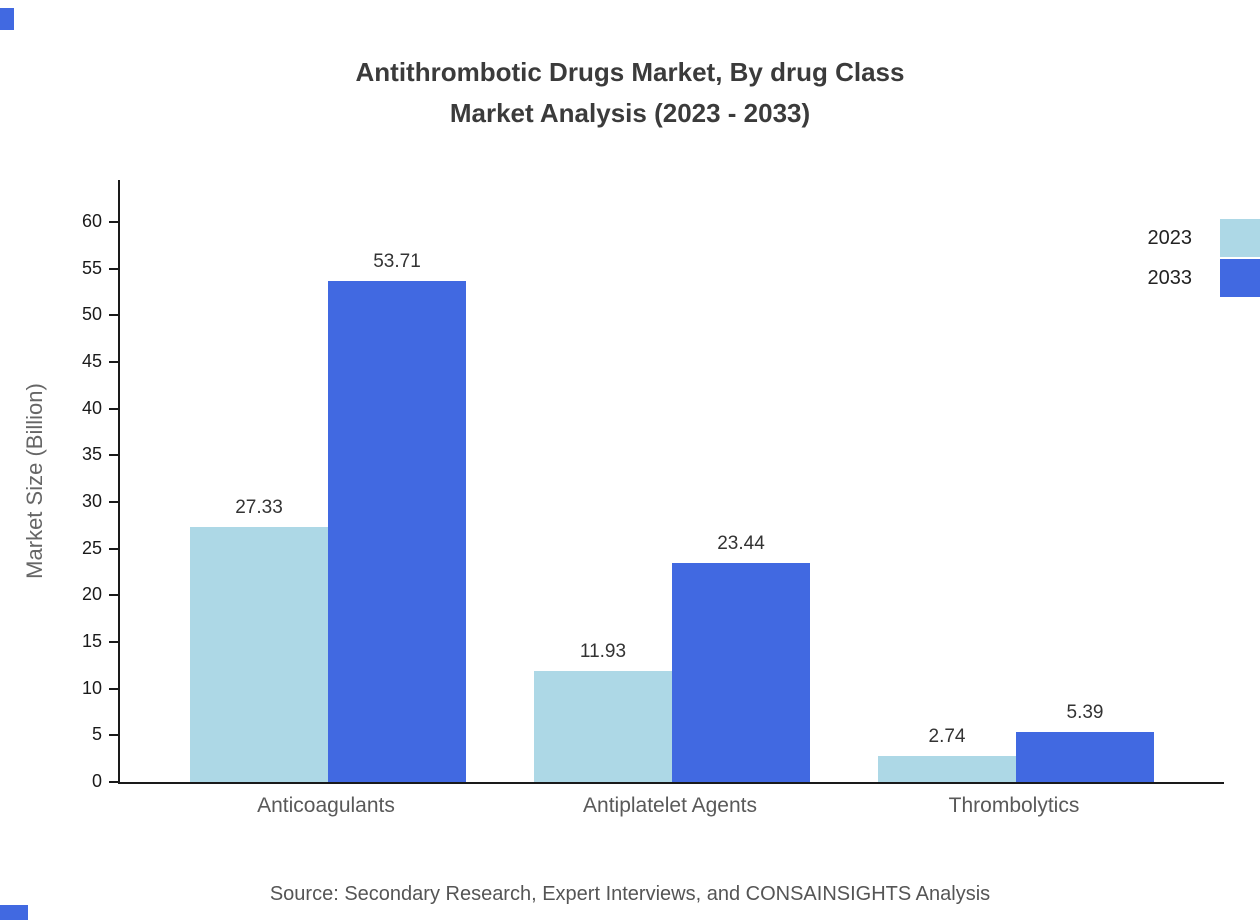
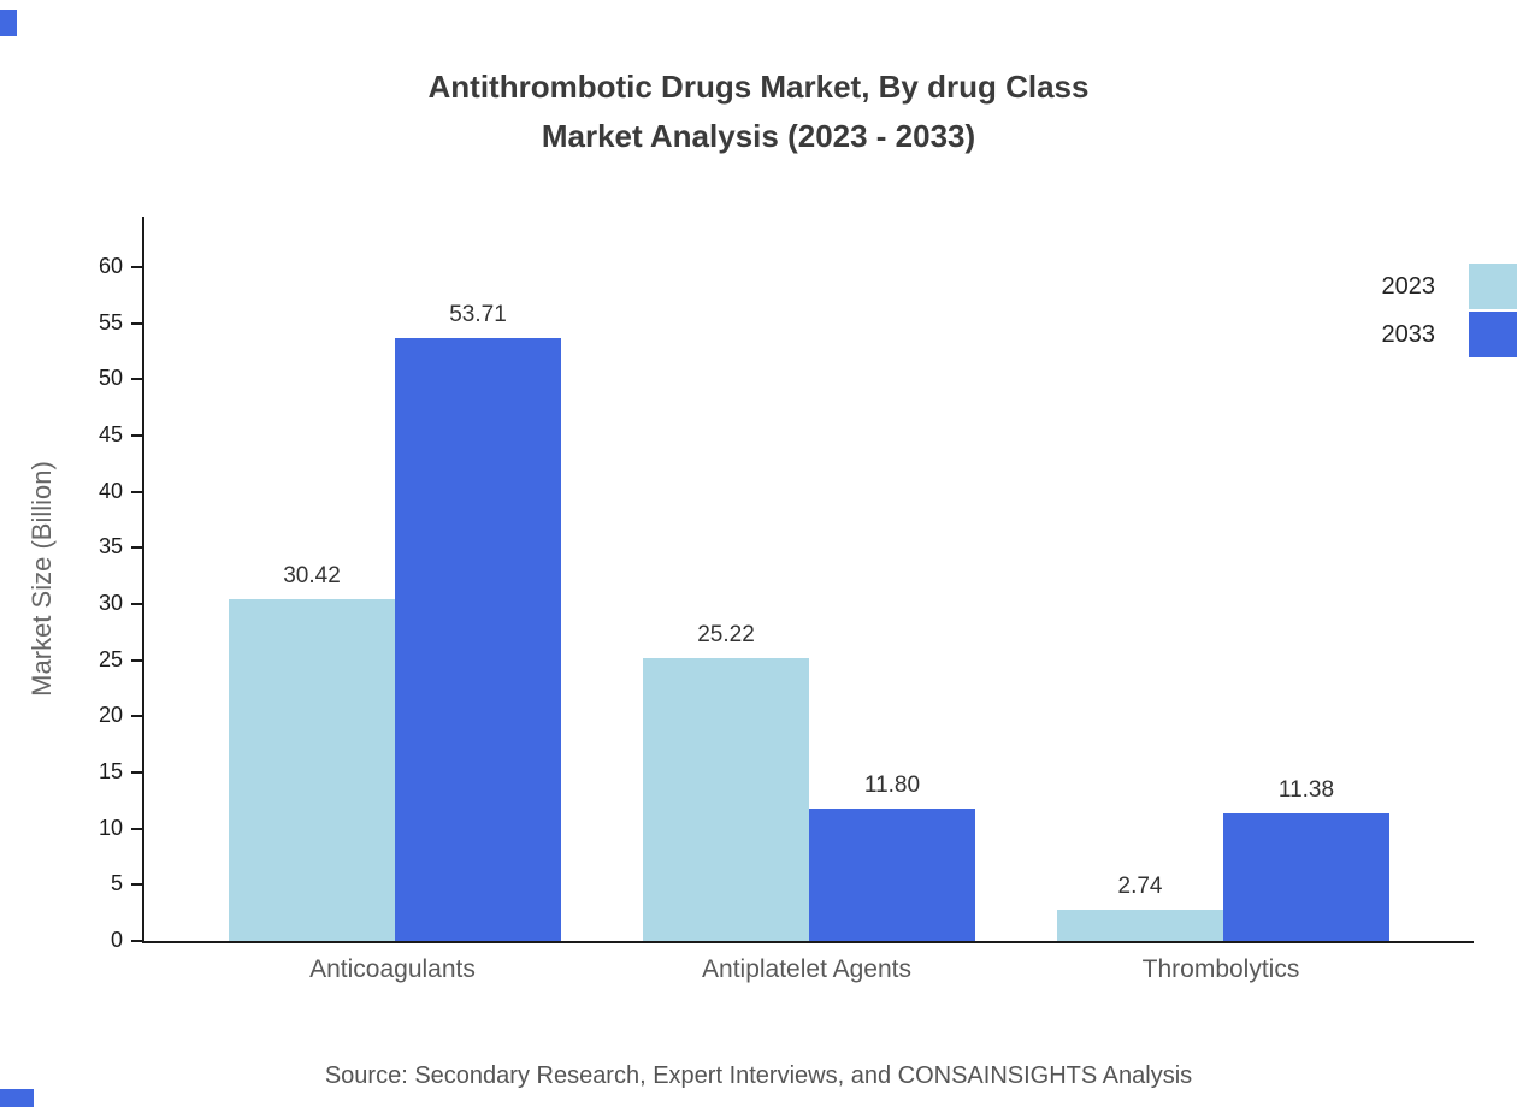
2023/Anticoagulants: 27.33 -> 30.42
2023/Antiplatelet Agents: 11.93 -> 25.22
2033/Antiplatelet Agents: 23.44 -> 11.80
2033/Thrombolytics: 5.39 -> 11.38
